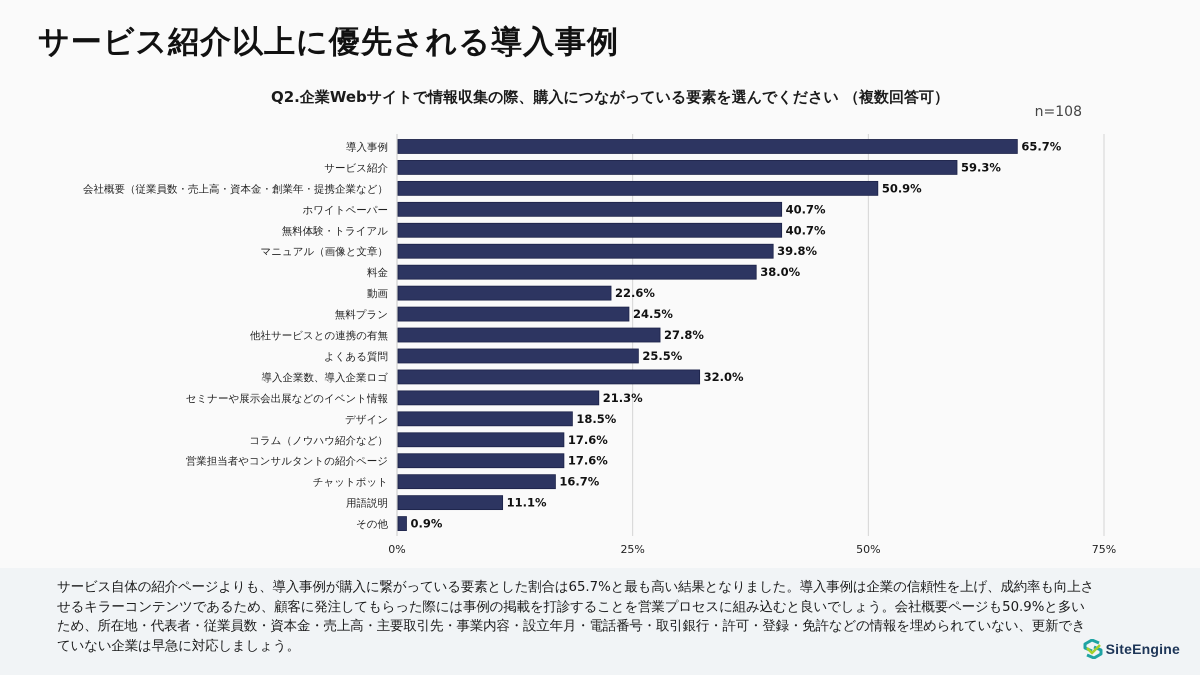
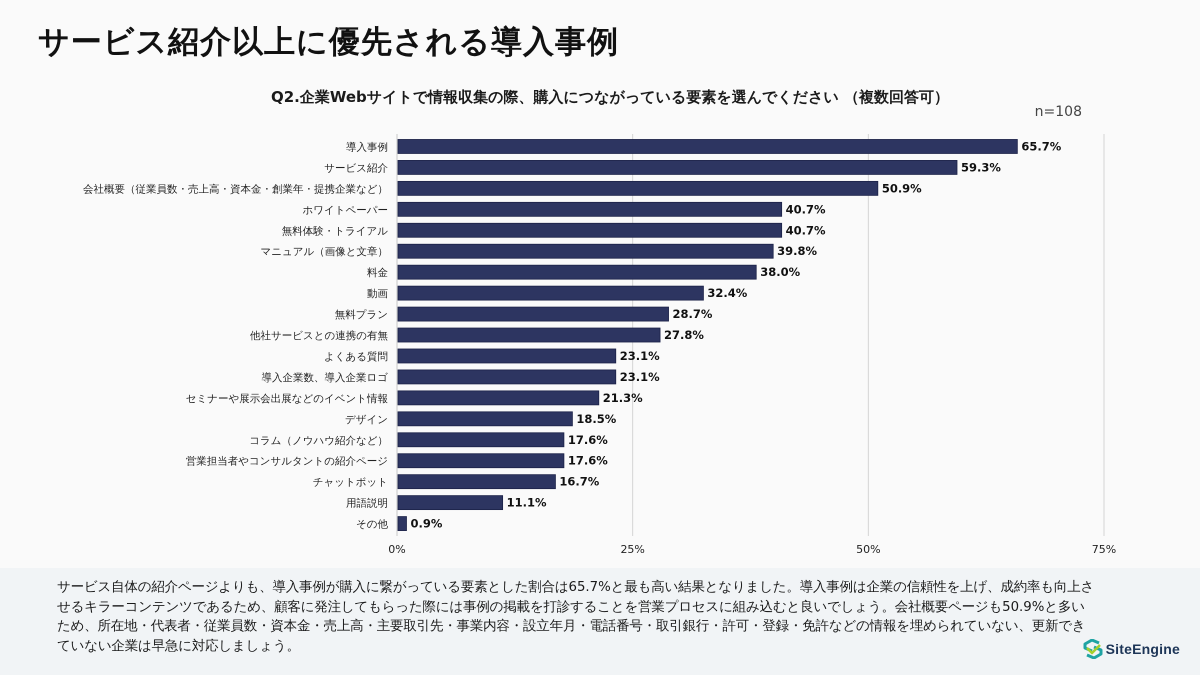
動画: 22.6% -> 32.4%
無料プラン: 24.5% -> 28.7%
よくある質問: 25.5% -> 23.1%
導入企業数、導入企業ロゴ: 32.0% -> 23.1%
